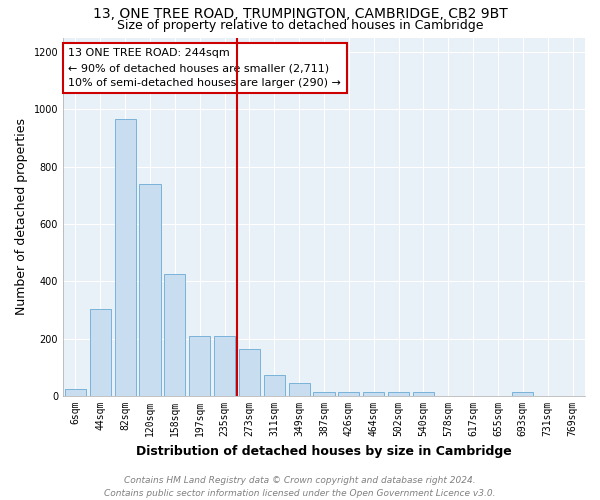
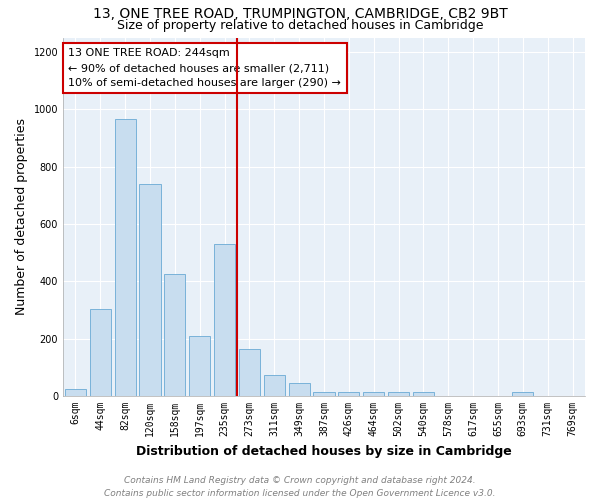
235sqm: 210 -> 530
